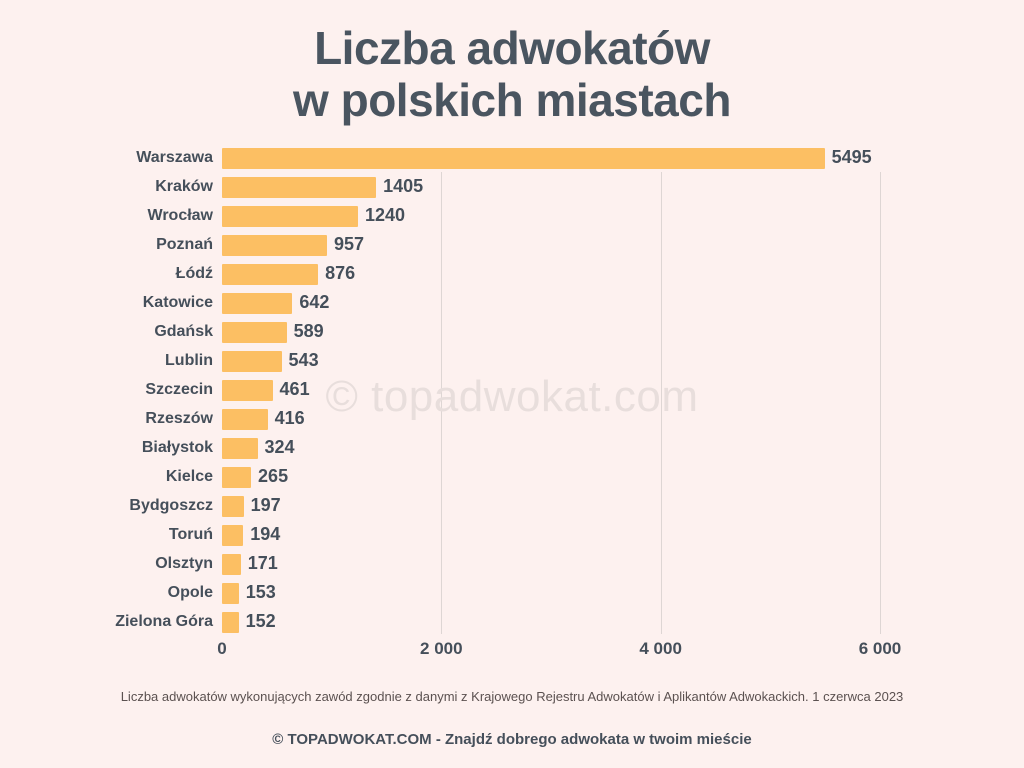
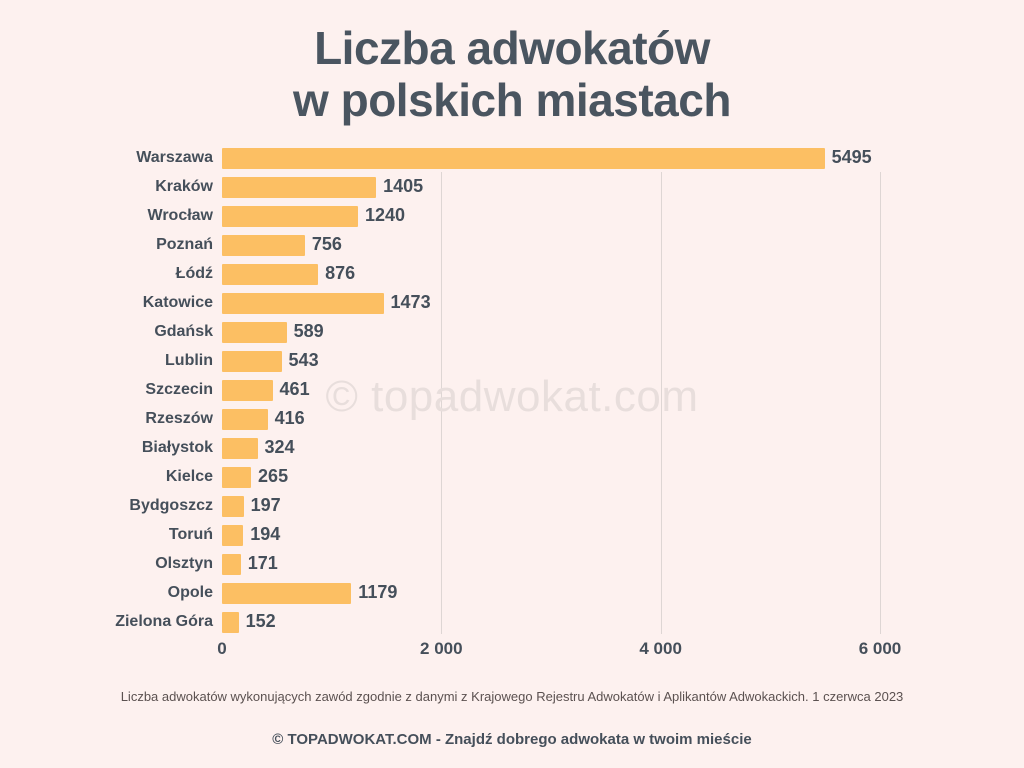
Poznań: 957 -> 756
Katowice: 642 -> 1473
Opole: 153 -> 1179
